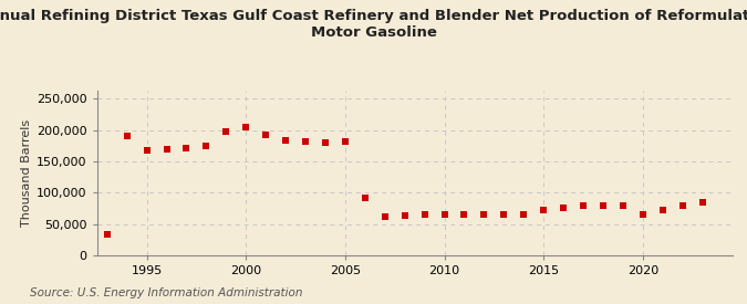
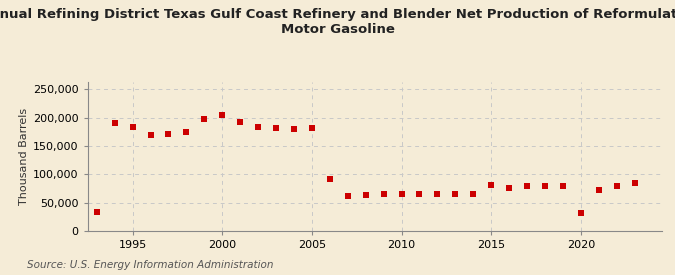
1995: 168,000 -> 184,000
2015: 72,000 -> 82,000
2020: 66,000 -> 32,000
